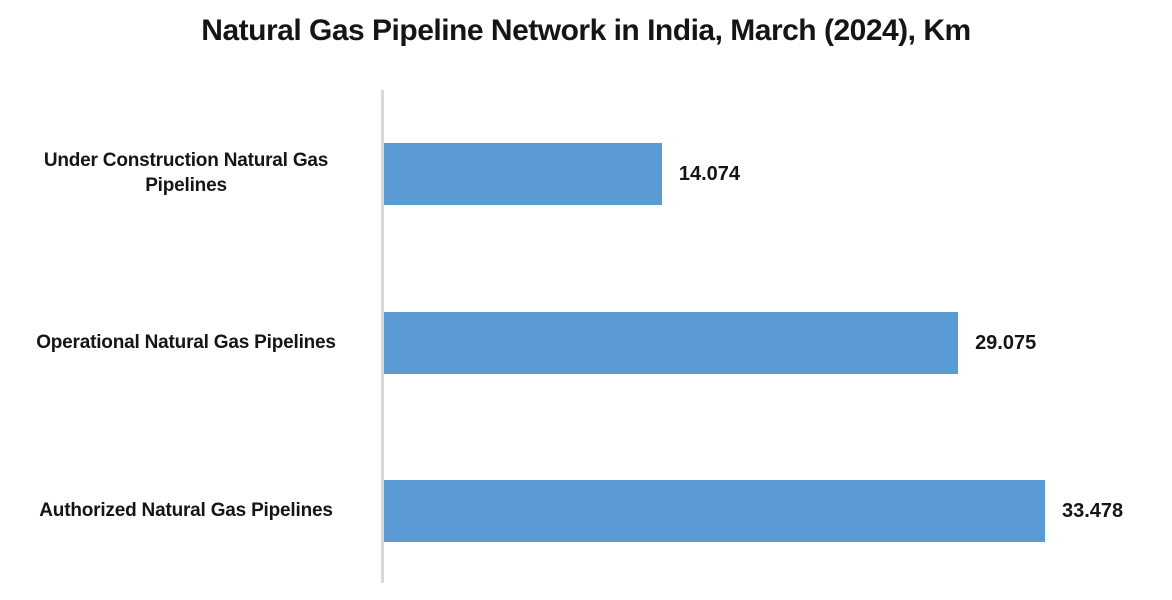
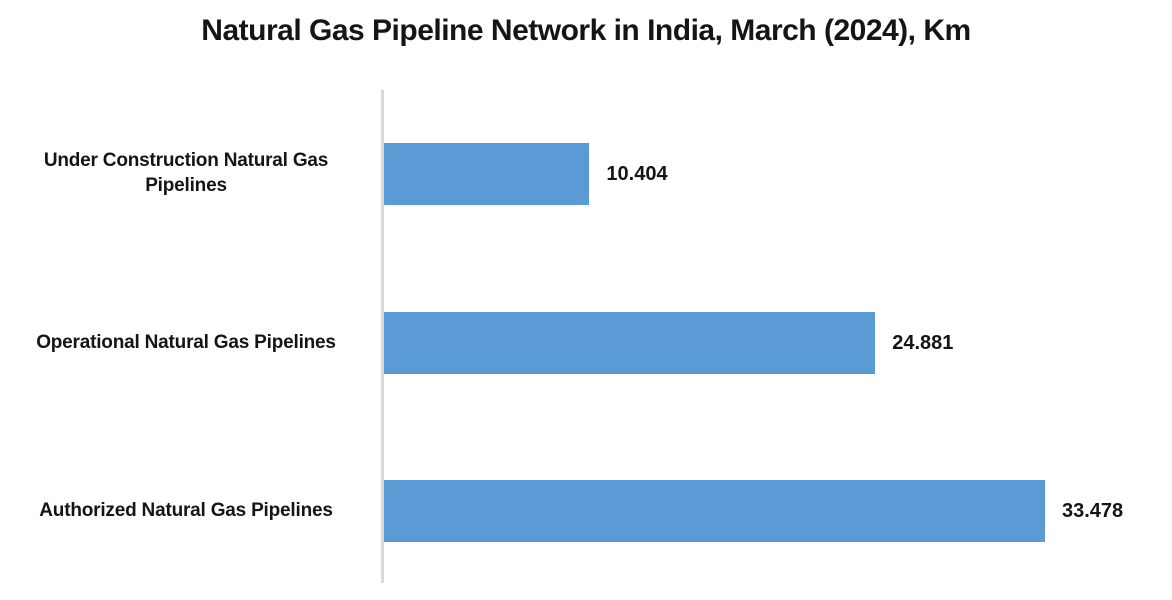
Under Construction Natural Gas Pipelines: 14.074 -> 10.404
Operational Natural Gas Pipelines: 29.075 -> 24.881
